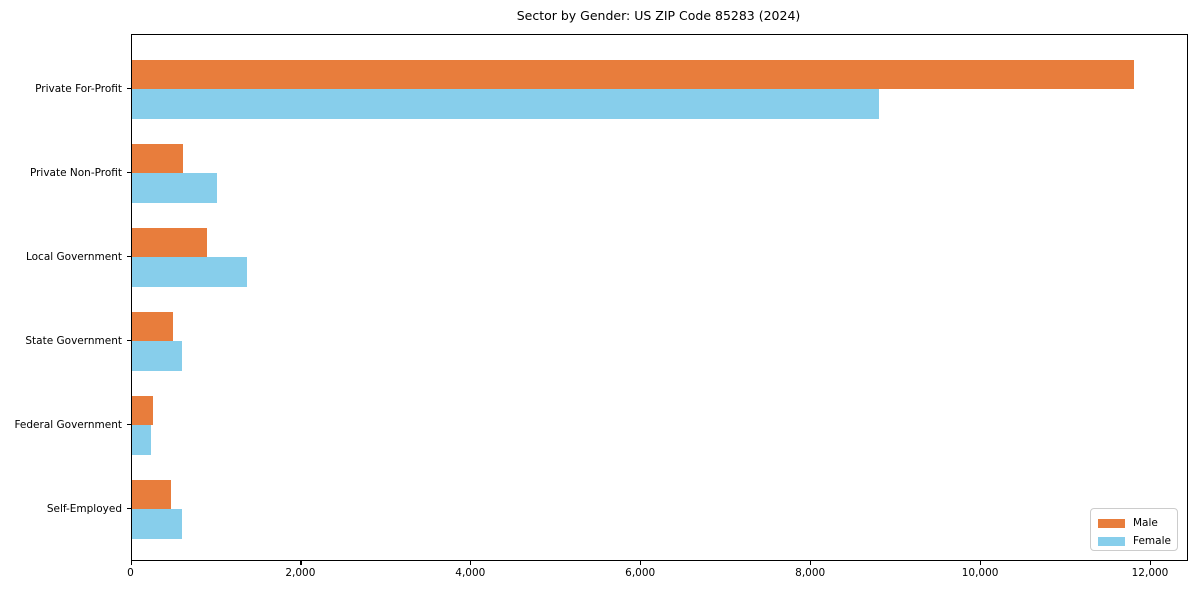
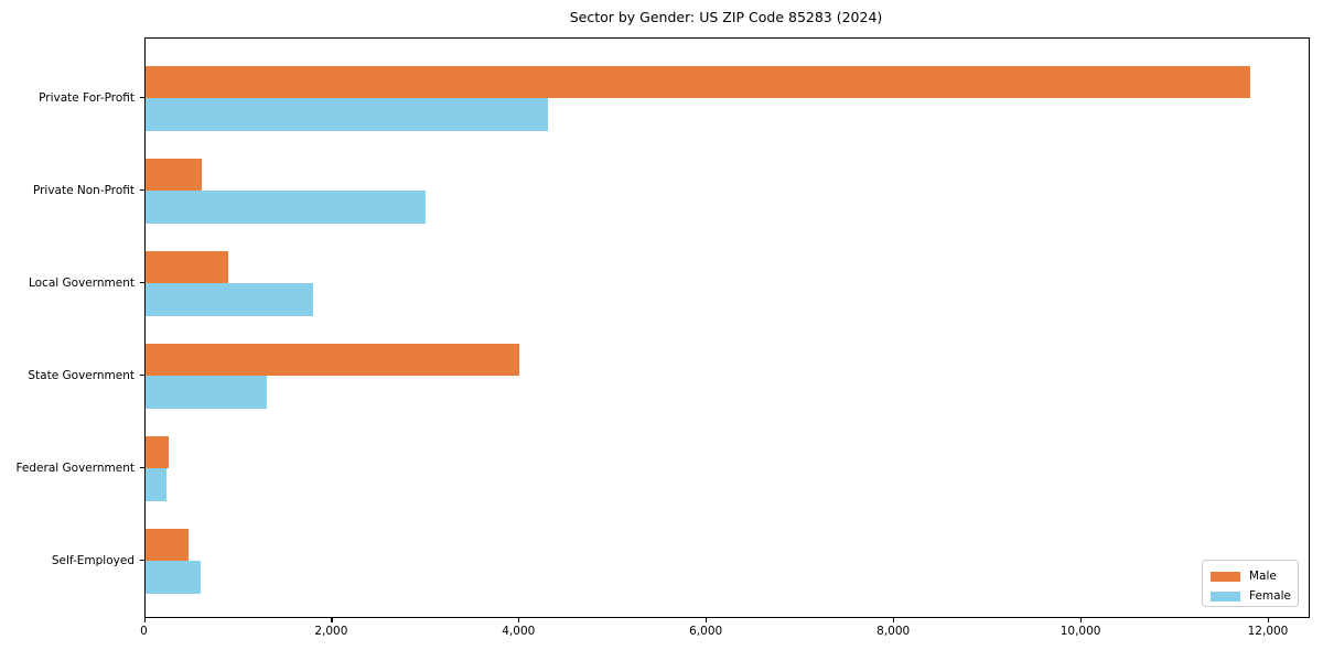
Female/Private For-Profit: 8800 -> 4300
Female/Private Non-Profit: 1000 -> 3000
Female/Local Government: 1400 -> 1800
Male/State Government: 500 -> 4000
Female/State Government: 600 -> 1300
